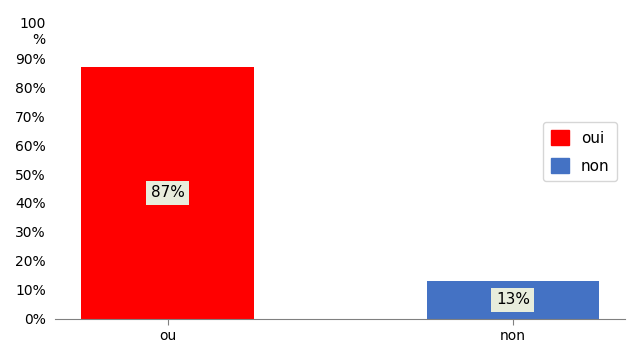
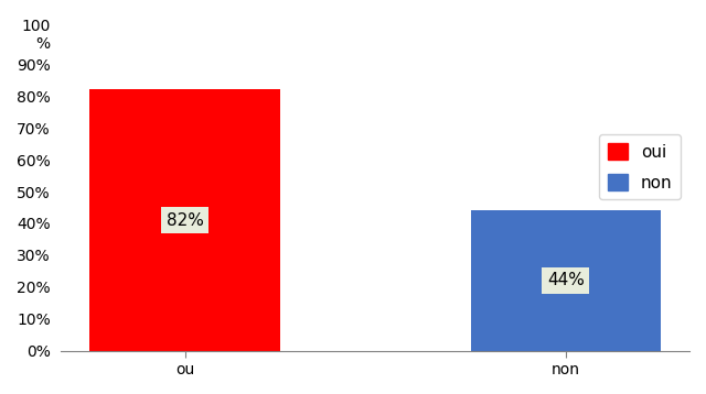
ou: 87% -> 82%
non: 13% -> 44%
